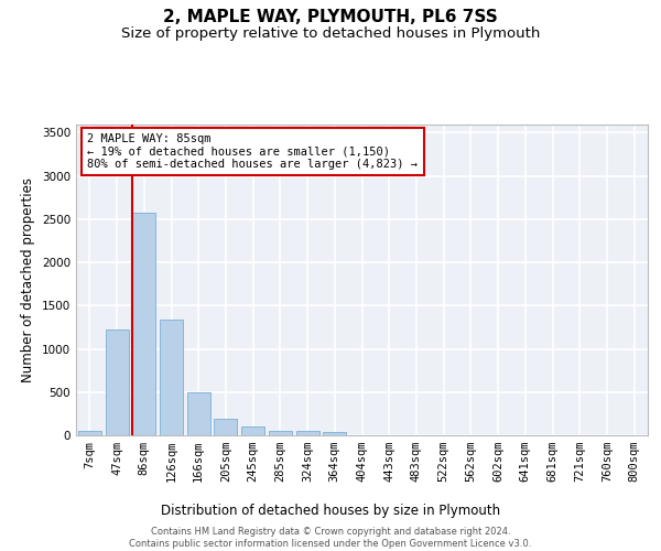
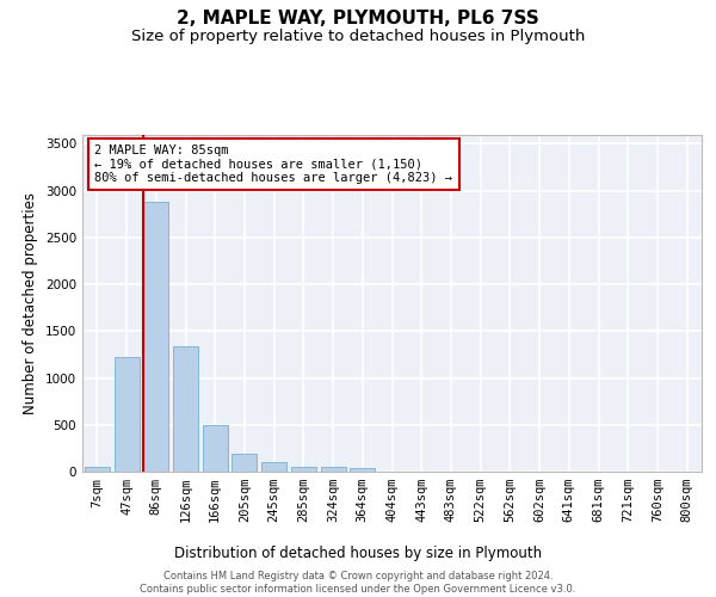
86sqm: 2580 -> 2880
